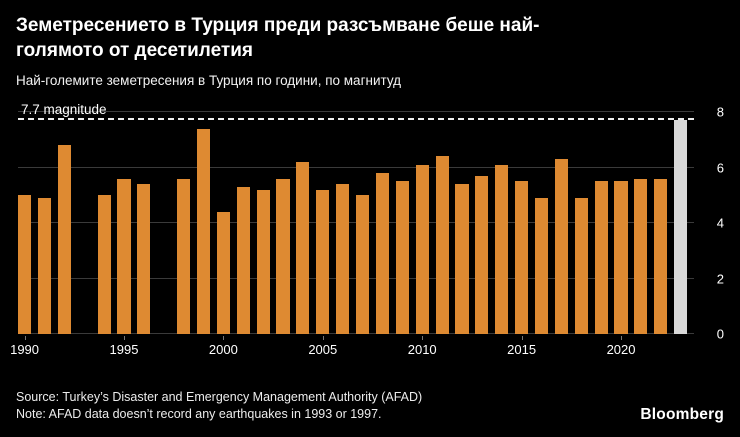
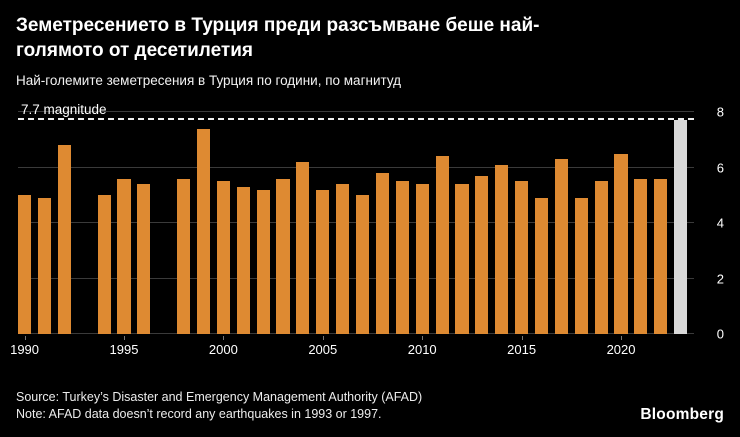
2000: 4.4 -> 5.5
2010: 6.1 -> 5.4
2020: 5.5 -> 6.5
